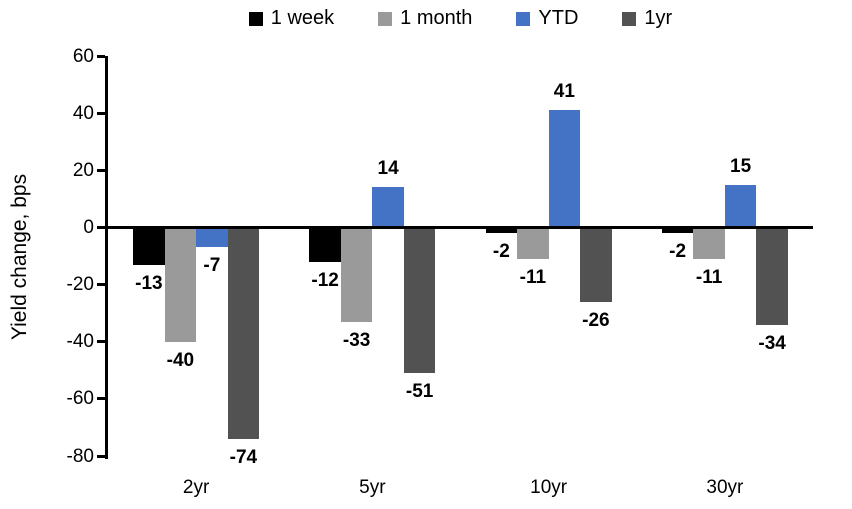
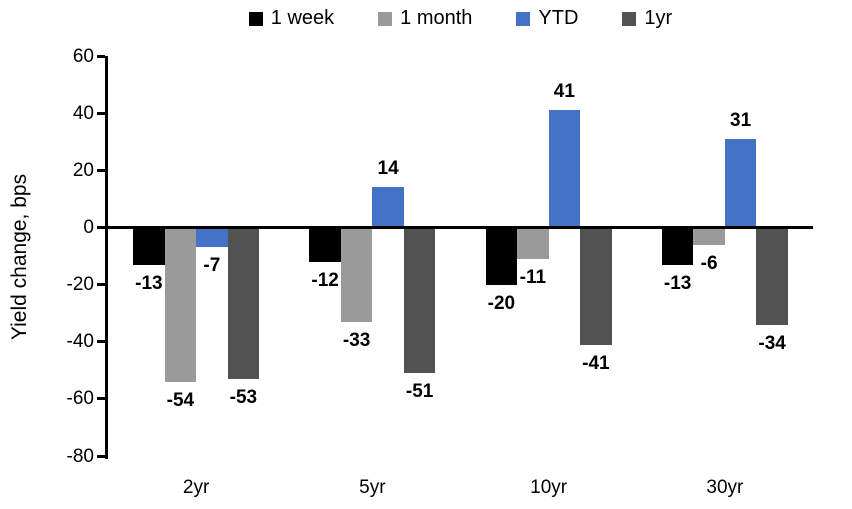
1 month/2yr: -40 -> -54
1yr/2yr: -74 -> -53
1 week/10yr: -2 -> -20
1yr/10yr: -26 -> -41
1 week/30yr: -2 -> -13
1 month/30yr: -11 -> -6
YTD/30yr: 15 -> 31
